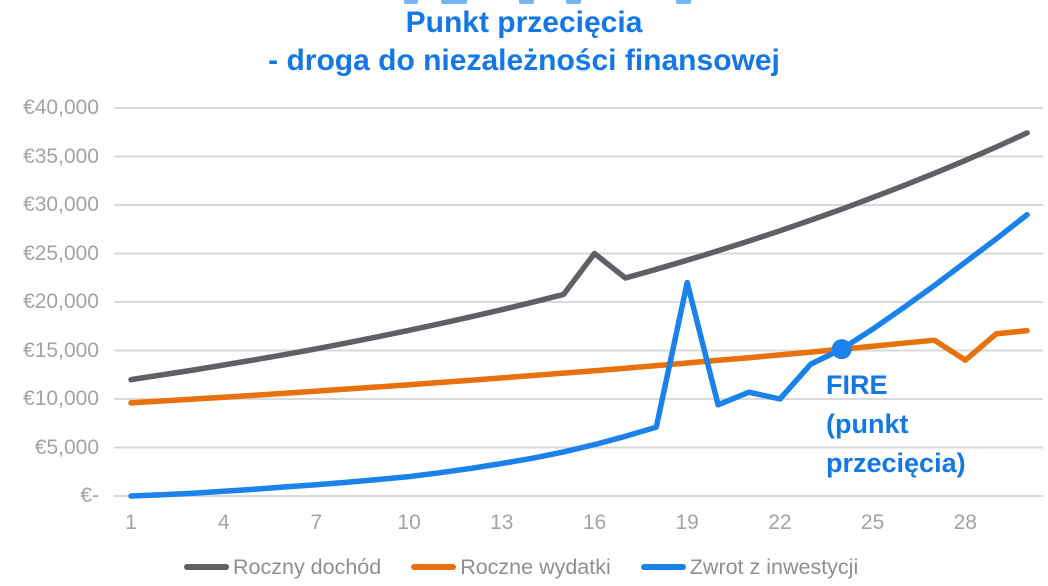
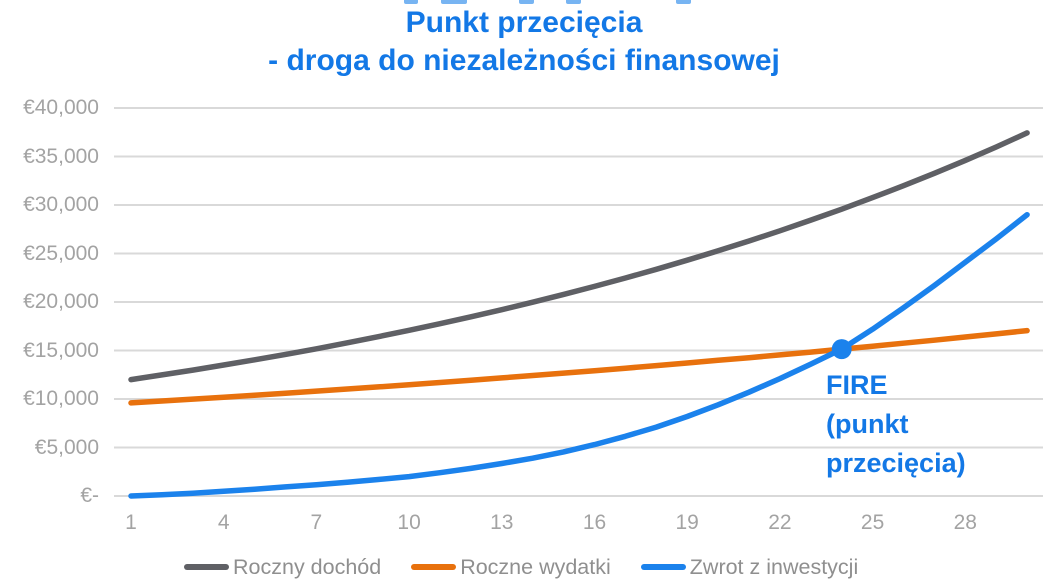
Roczny dochód/16: €25000 -> €22000
Zwrot z inwestycji/19: €22000 -> €8000
Zwrot z inwestycji/22: €10000 -> €12000
Roczne wydatki/28: €14000 -> €16000
